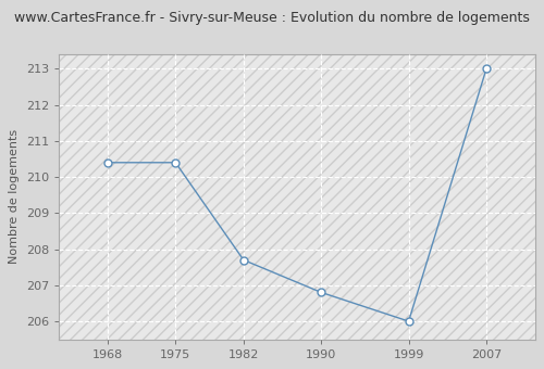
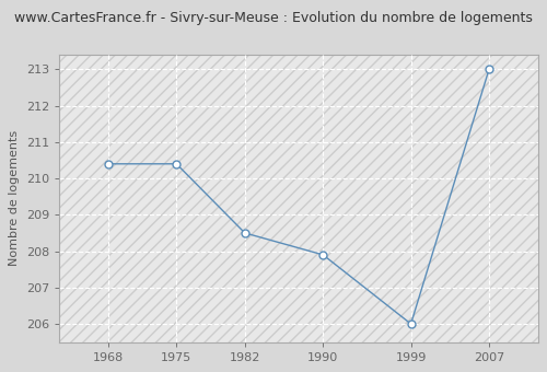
1982: 207.7 -> 208.5
1990: 206.8 -> 207.9
